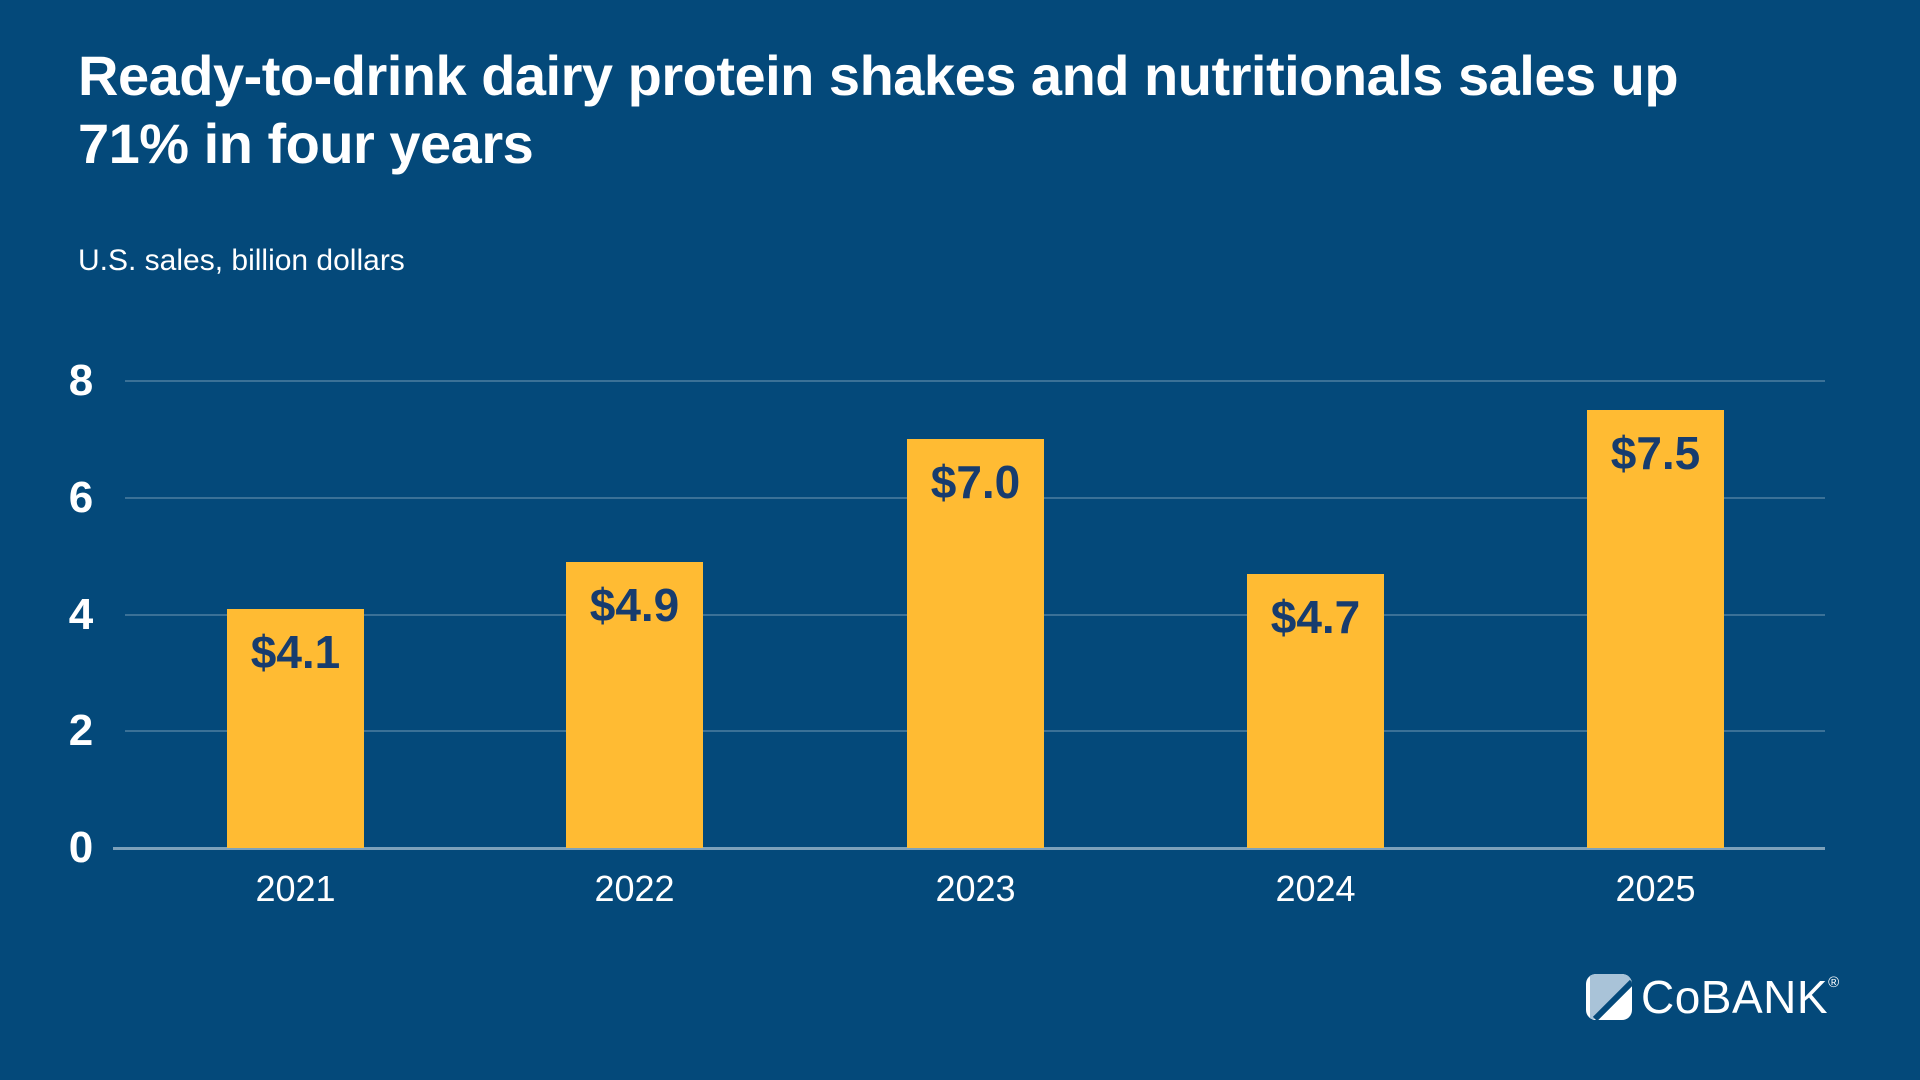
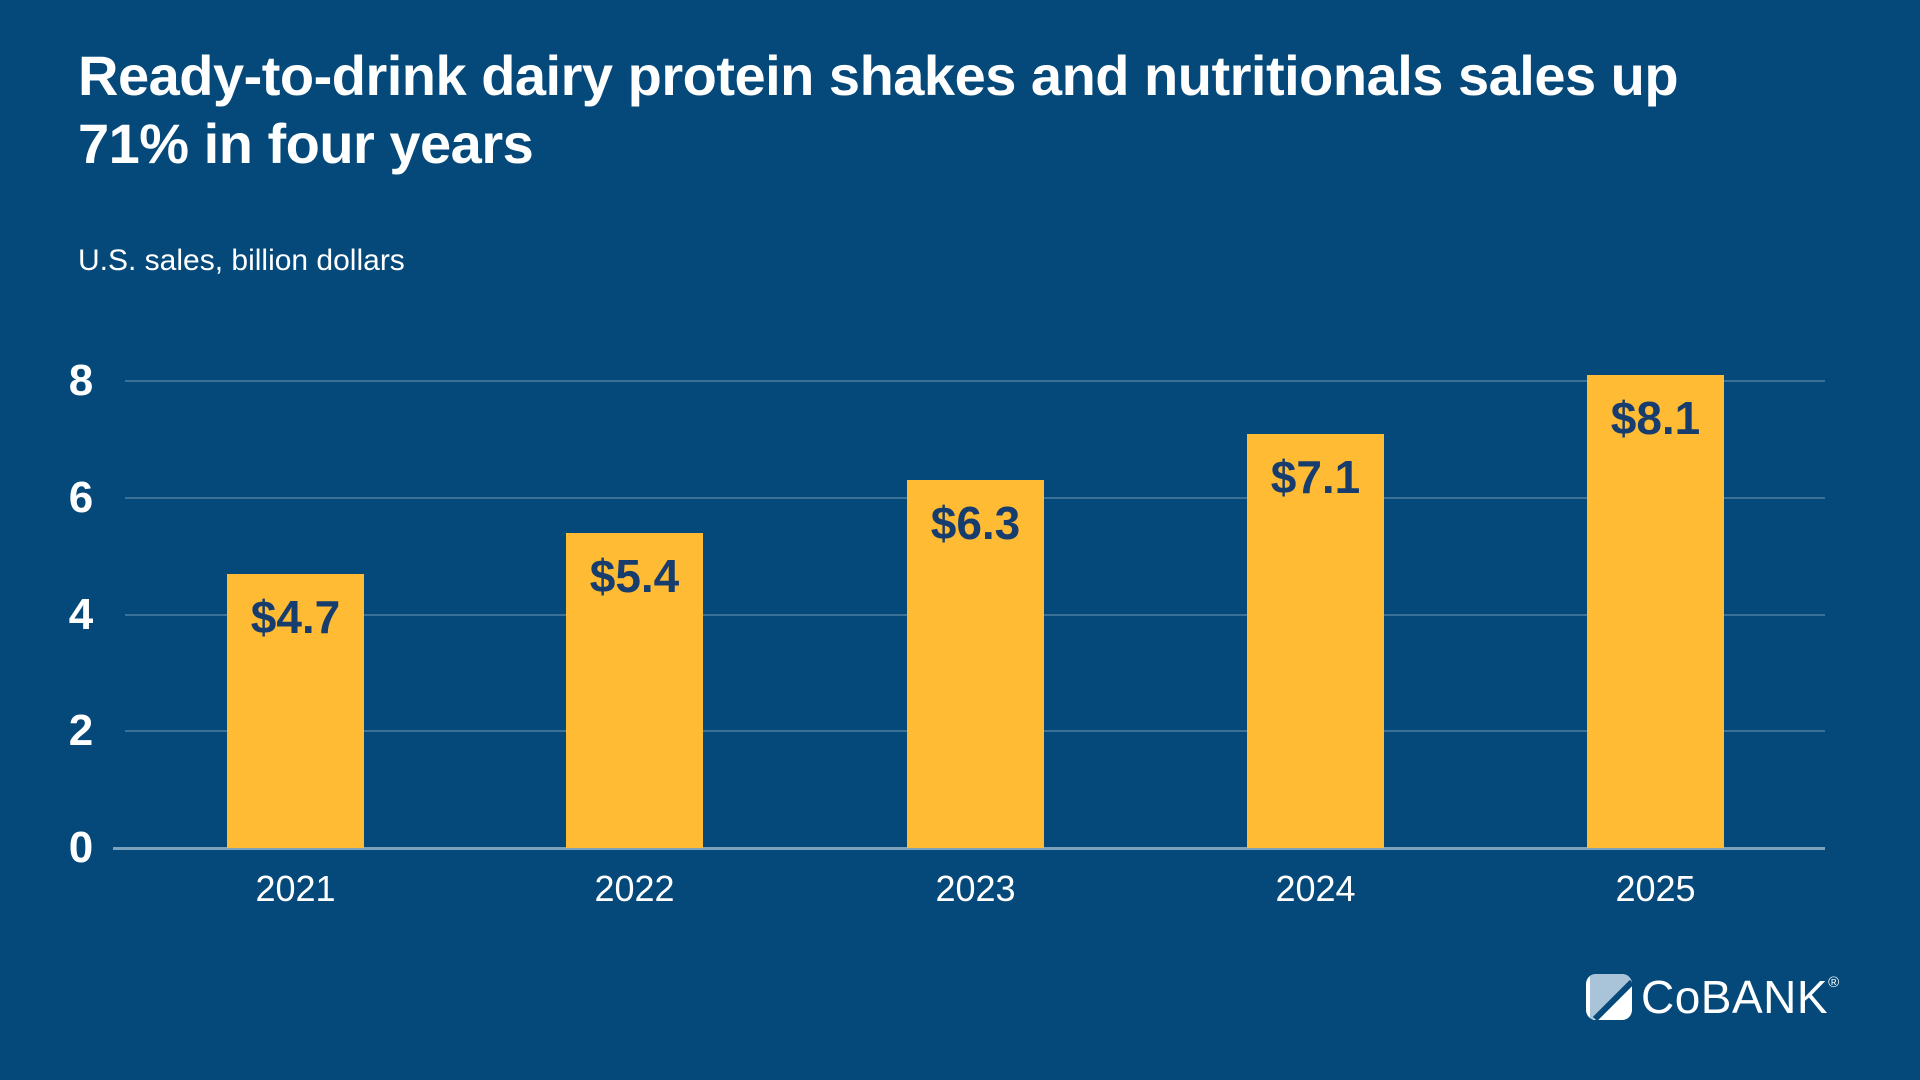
2021: $4.1 -> $4.7
2022: $4.9 -> $5.4
2023: $7.0 -> $6.3
2024: $4.7 -> $7.1
2025: $7.5 -> $8.1
